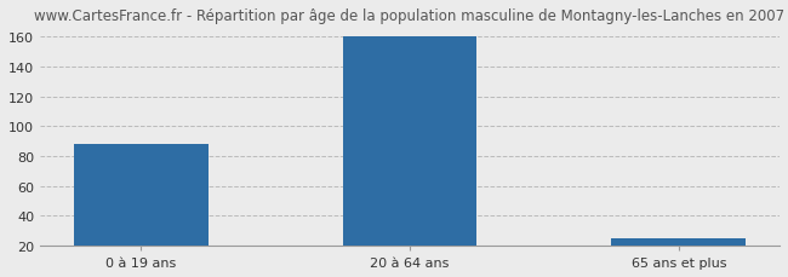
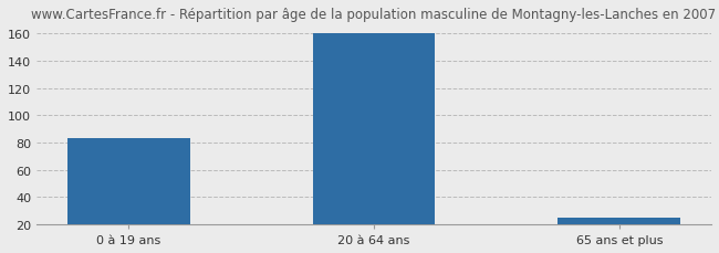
0 à 19 ans: 88 -> 83
